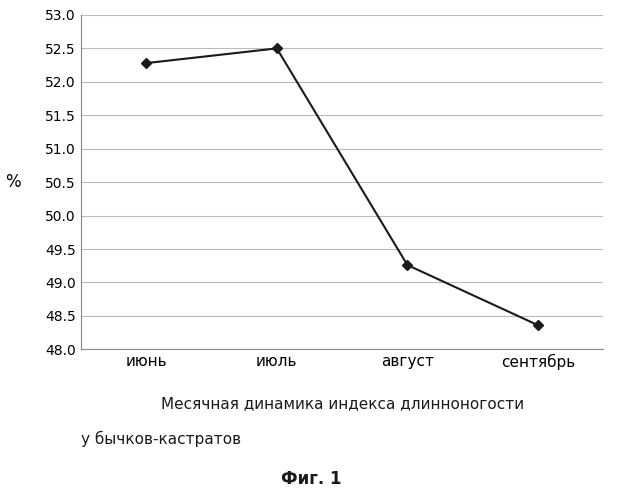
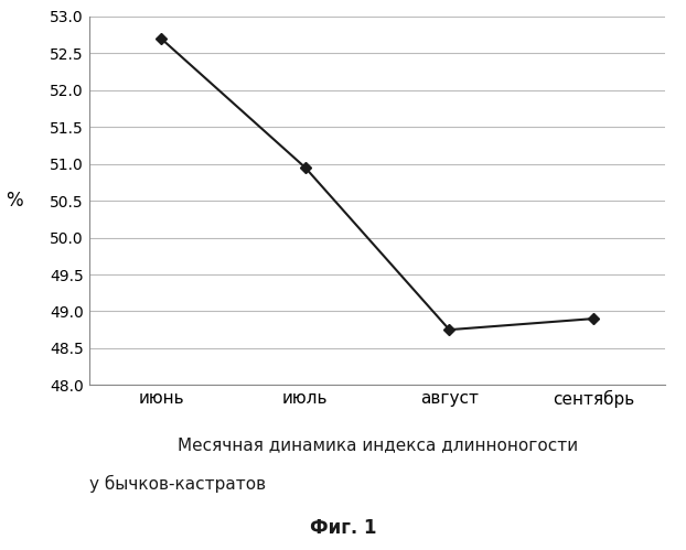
июнь: 52.28 -> 52.70
июль: 52.50 -> 50.95
август: 49.26 -> 48.75
сентябрь: 48.36 -> 48.90
